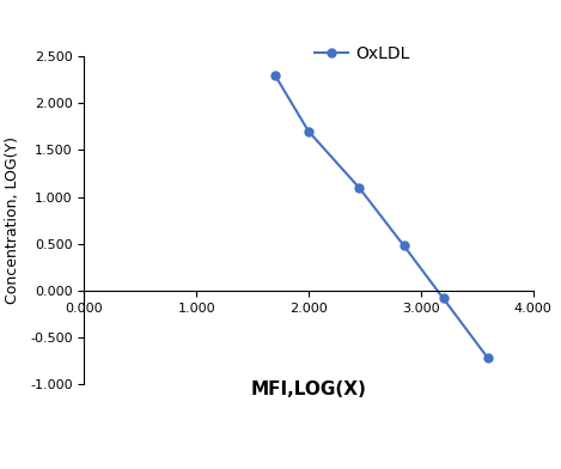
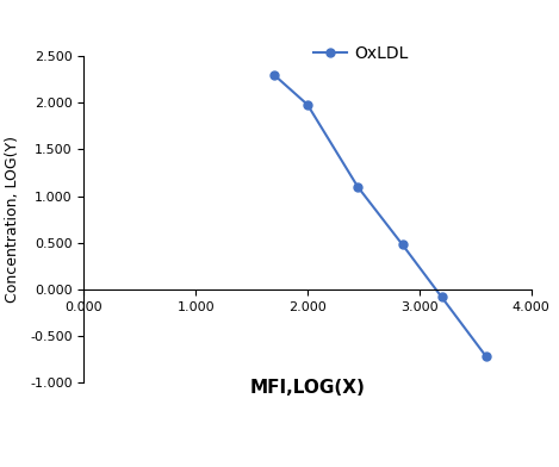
2.000: 1.70 -> 1.98
